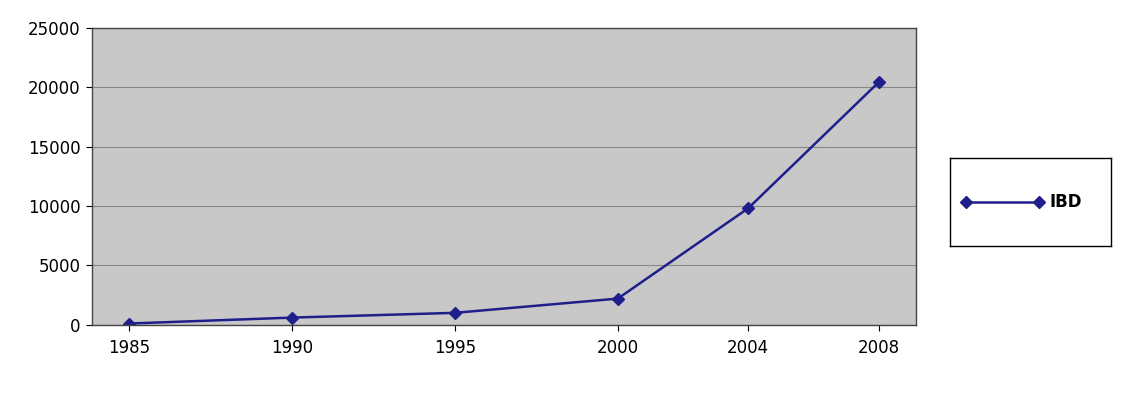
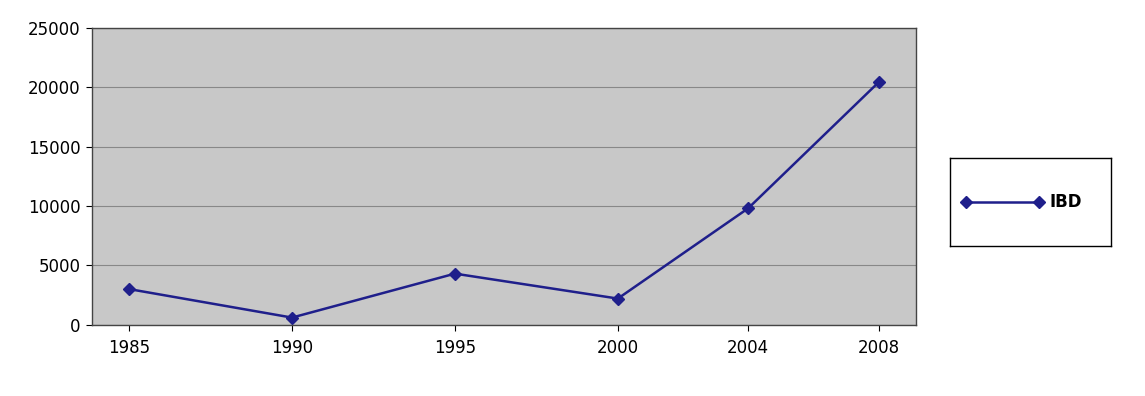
1985: 100 -> 3000
1995: 1000 -> 4300
